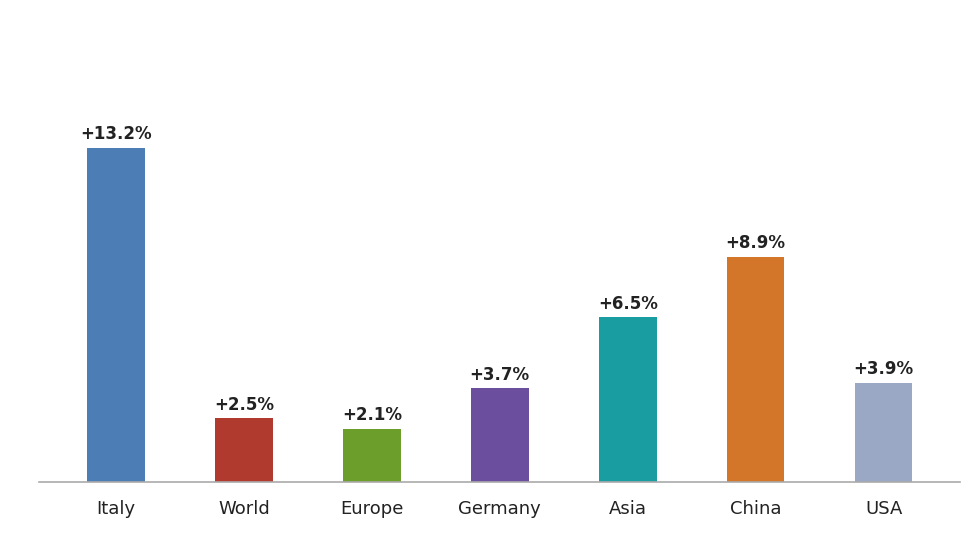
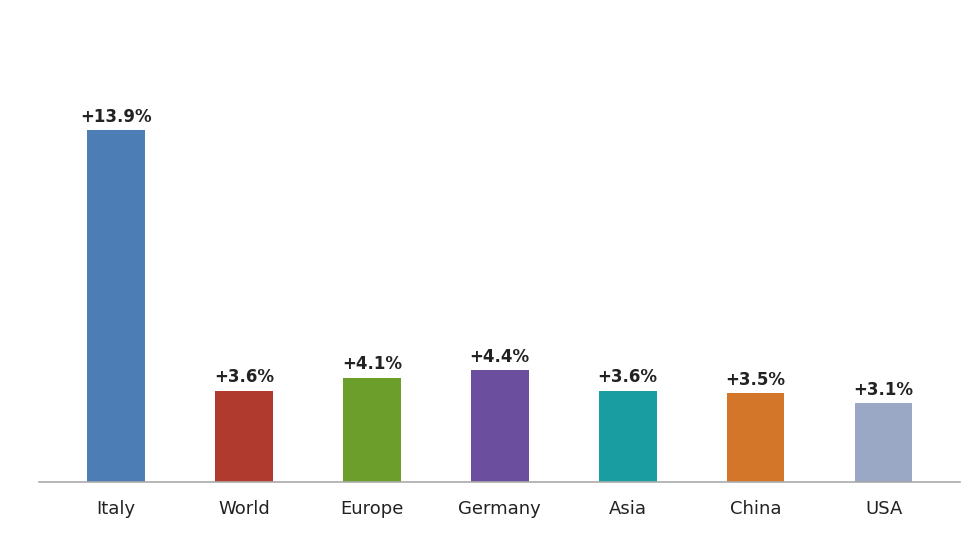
Italy: +13.2% -> +13.9%
World: +2.5% -> +3.6%
Europe: +2.1% -> +4.1%
Germany: +3.7% -> +4.4%
Asia: +6.5% -> +3.6%
China: +8.9% -> +3.5%
USA: +3.9% -> +3.1%
